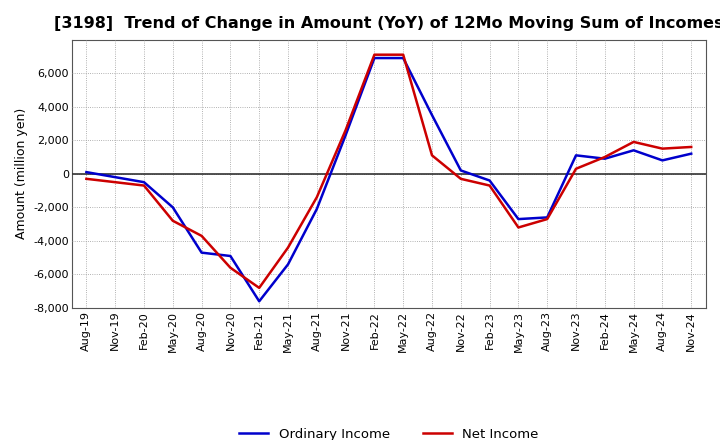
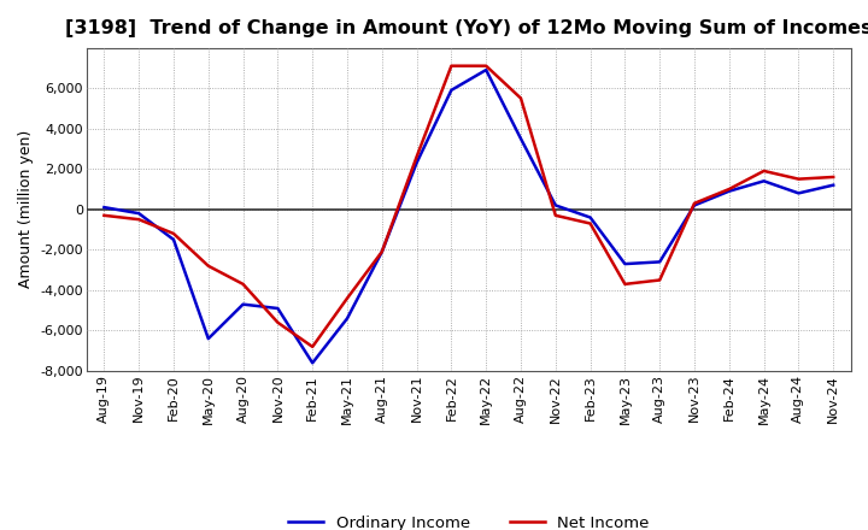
Ordinary Income/Feb-20: -500 -> -1,500
Net Income/Feb-20: -700 -> -1,200
Ordinary Income/May-20: -2,000 -> -6,400
Net Income/Aug-21: -1,400 -> -2,100
Ordinary Income/Feb-22: 6,900 -> 5,900
Net Income/Aug-22: 1,100 -> 5,500
Net Income/May-23: -3,200 -> -3,700
Net Income/Aug-23: -2,700 -> -3,500
Ordinary Income/Nov-23: 1,100 -> 200
